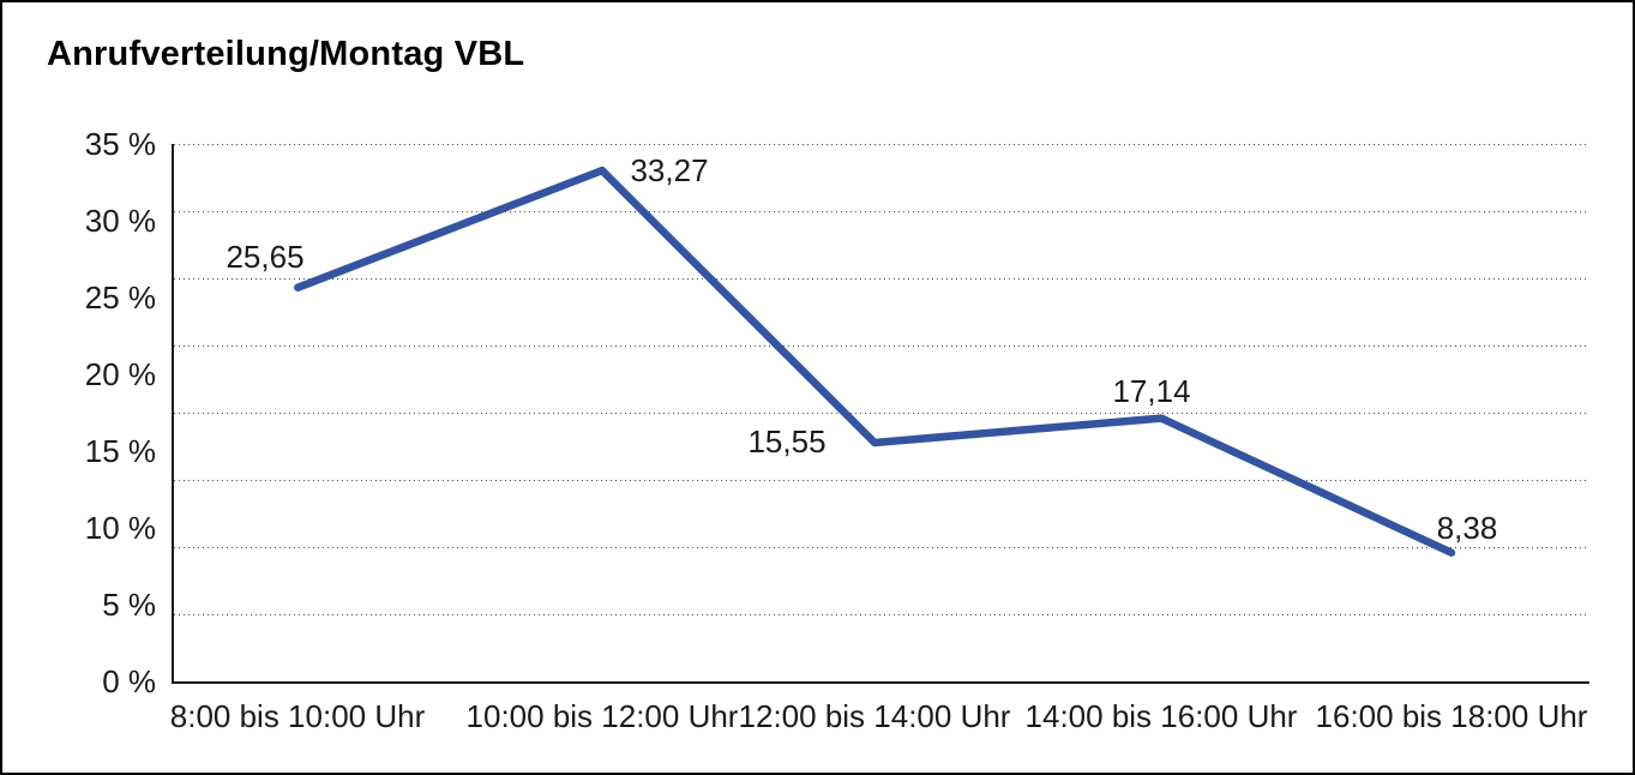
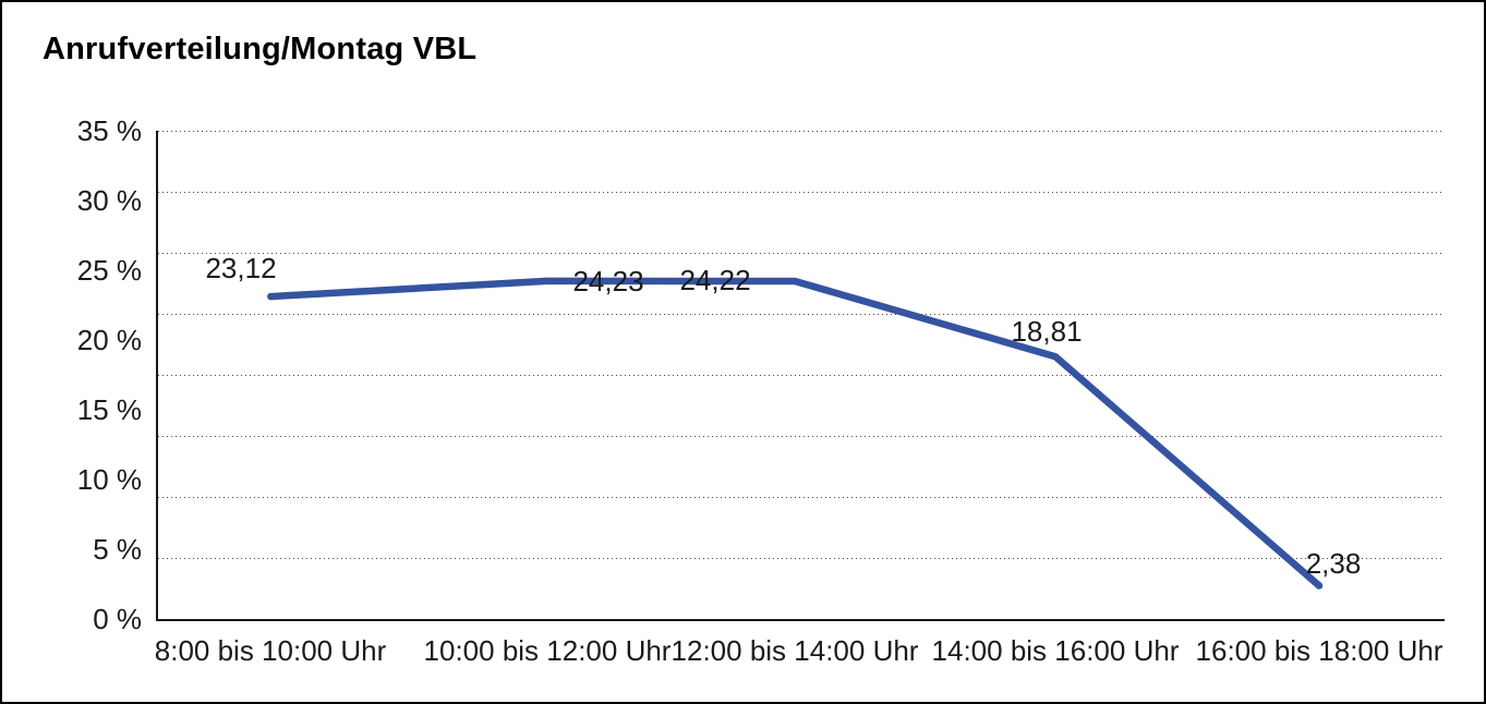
8:00 bis 10:00 Uhr: 25,65 -> 23,12
10:00 bis 12:00 Uhr: 33,27 -> 24,23
12:00 bis 14:00 Uhr: 15,55 -> 24,22
14:00 bis 16:00 Uhr: 17,14 -> 18,81
16:00 bis 18:00 Uhr: 8,38 -> 2,38
